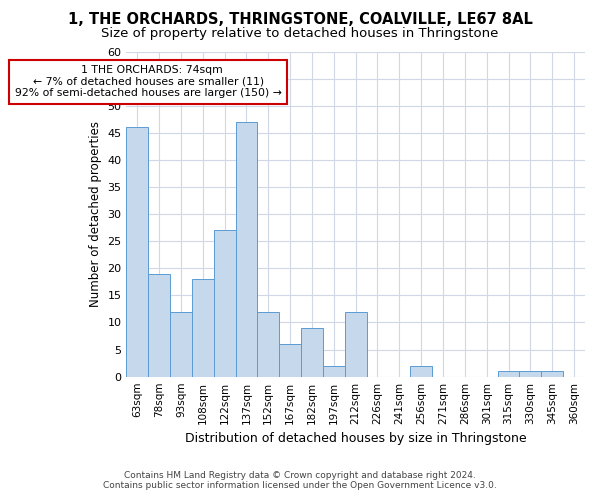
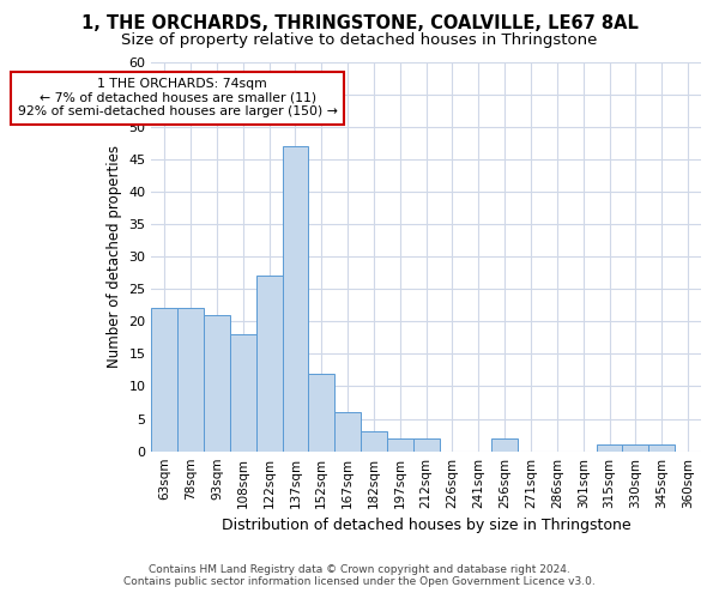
63sqm: 46 -> 22
78sqm: 19 -> 22
93sqm: 12 -> 21
182sqm: 9 -> 3
212sqm: 12 -> 2
